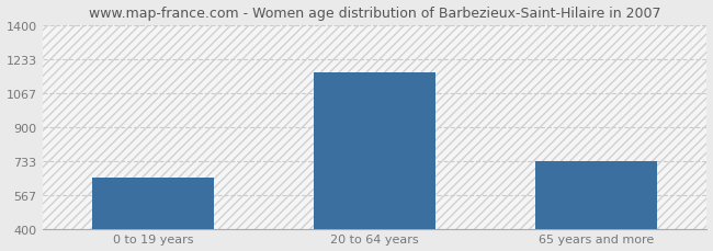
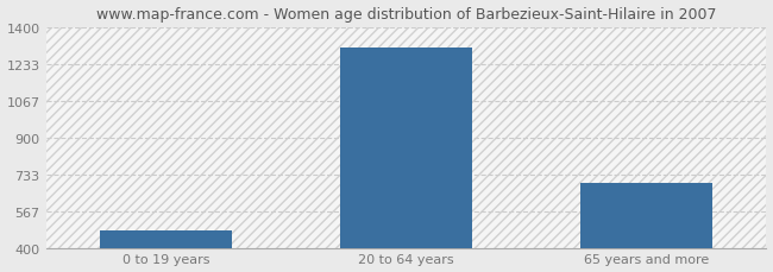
0 to 19 years: 650 -> 480
20 to 64 years: 1170 -> 1310
65 years and more: 730 -> 700
